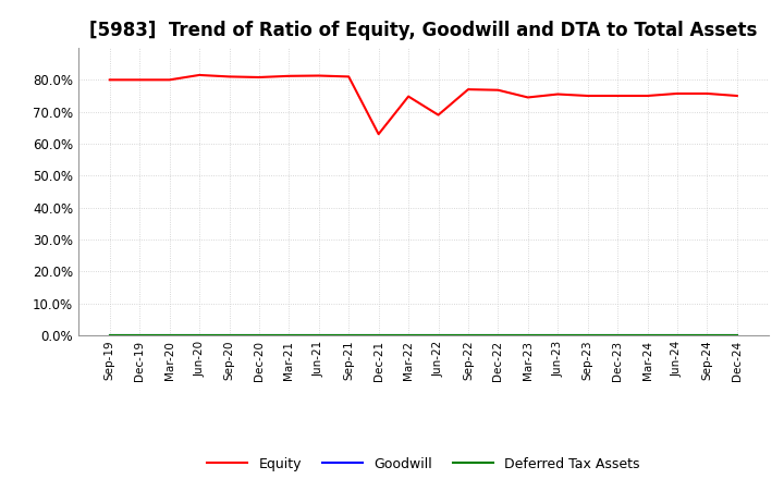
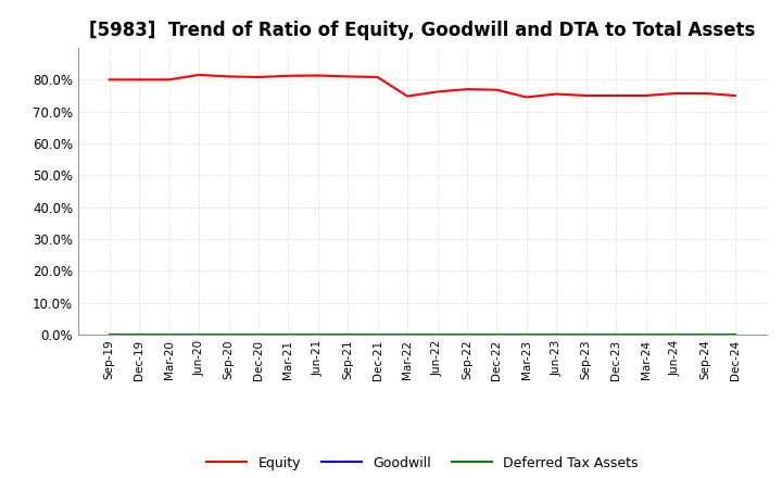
Equity/Dec-21: 63.0% -> 80.8%
Equity/Jun-22: 69.0% -> 76.2%
